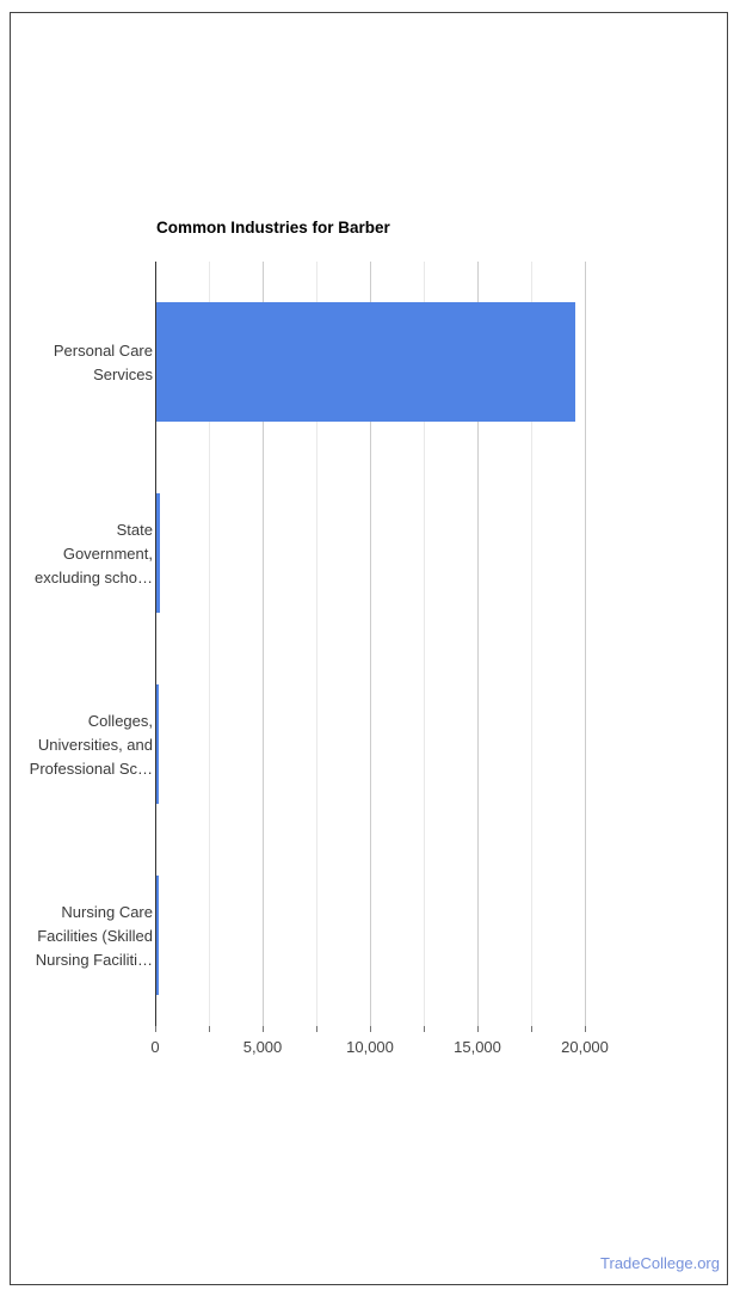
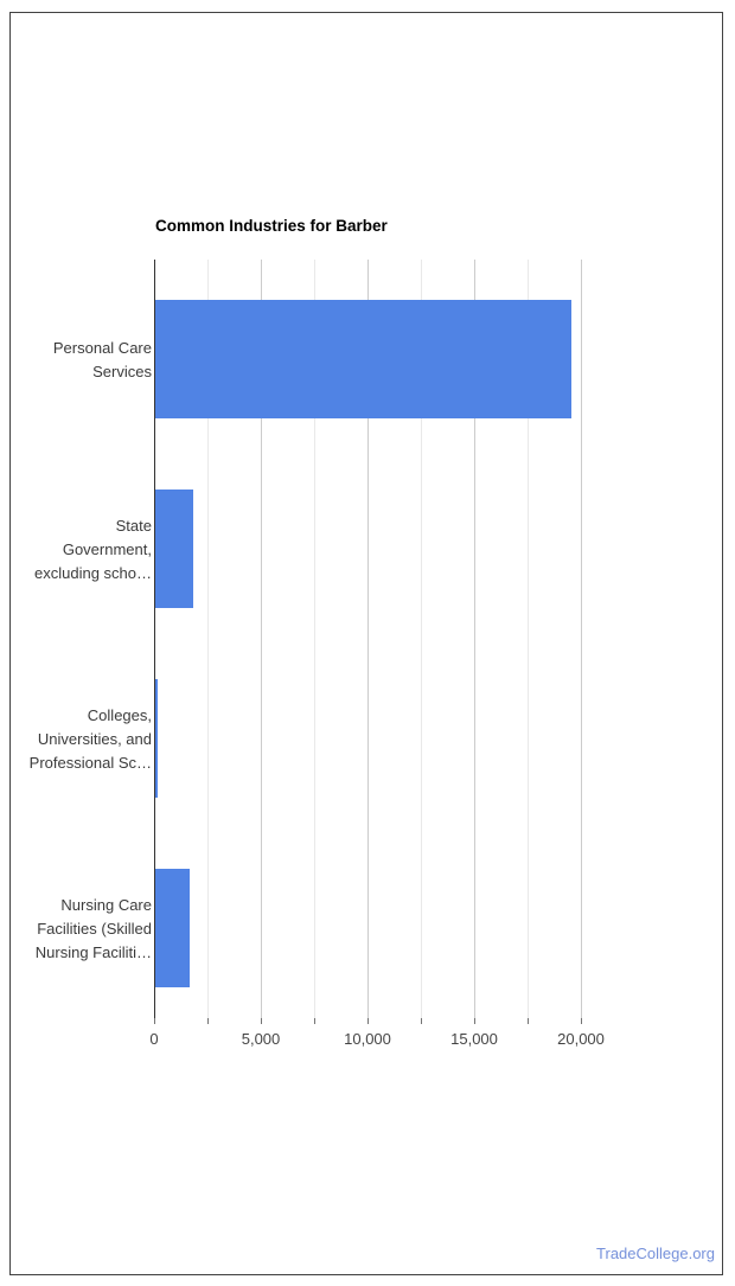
State Government, excluding scho…: 200 -> 1800
Nursing Care Facilities (Skilled Nursing Faciliti…: 100 -> 1600
